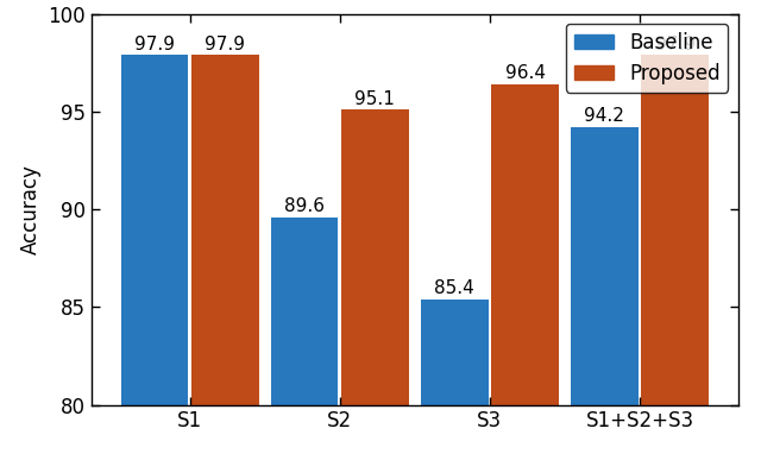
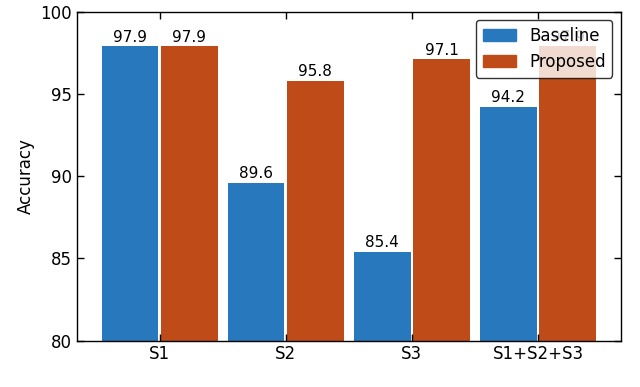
Proposed/S2: 95.1 -> 95.8
Proposed/S3: 96.4 -> 97.1
